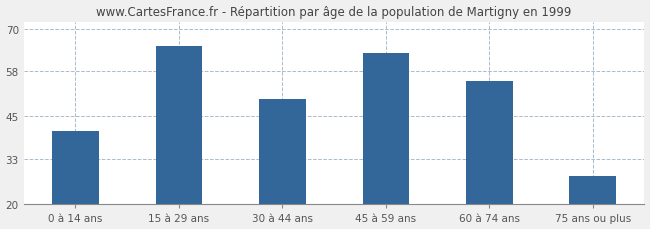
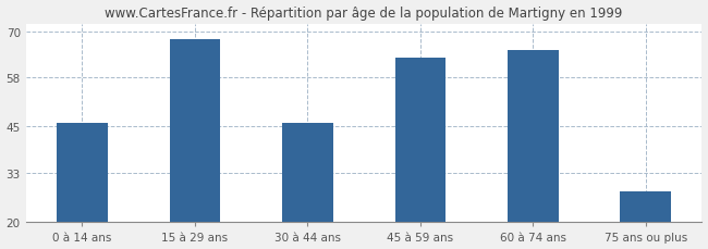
0 à 14 ans: 41 -> 46
15 à 29 ans: 65 -> 68
30 à 44 ans: 50 -> 46
60 à 74 ans: 55 -> 65
